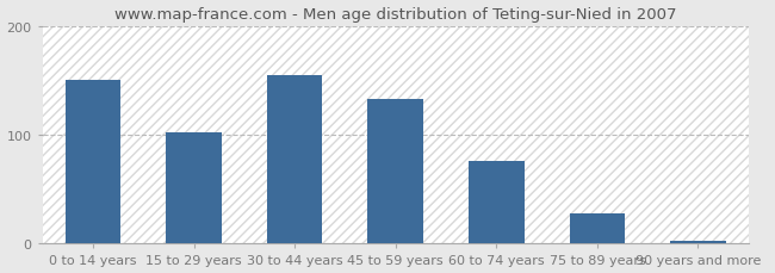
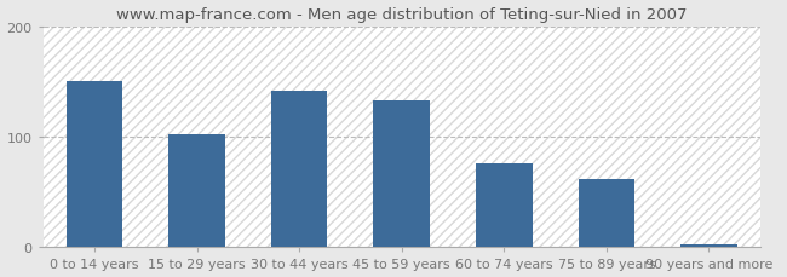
30 to 44 years: 155 -> 142
75 to 89 years: 28 -> 62
